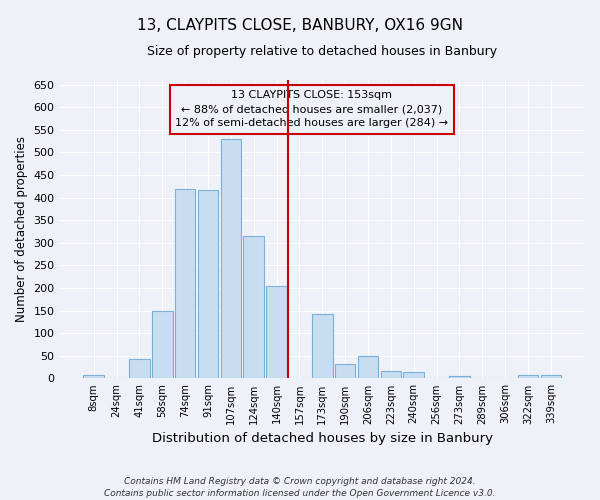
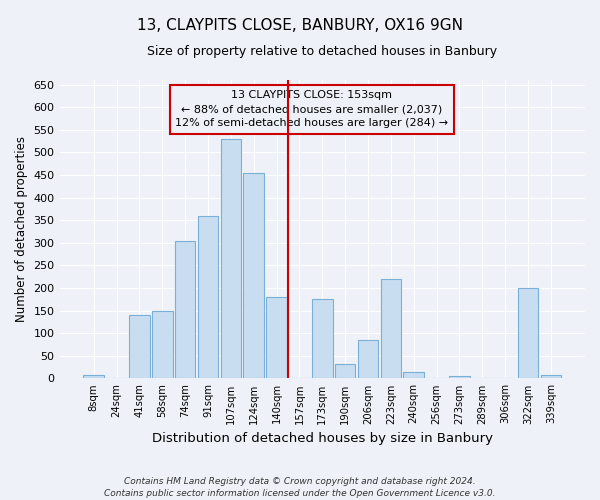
41sqm: 44 -> 140
74sqm: 418 -> 305
91sqm: 416 -> 360
124sqm: 315 -> 455
140sqm: 204 -> 180
173sqm: 142 -> 175
206sqm: 49 -> 85
223sqm: 16 -> 220
322sqm: 7 -> 200
